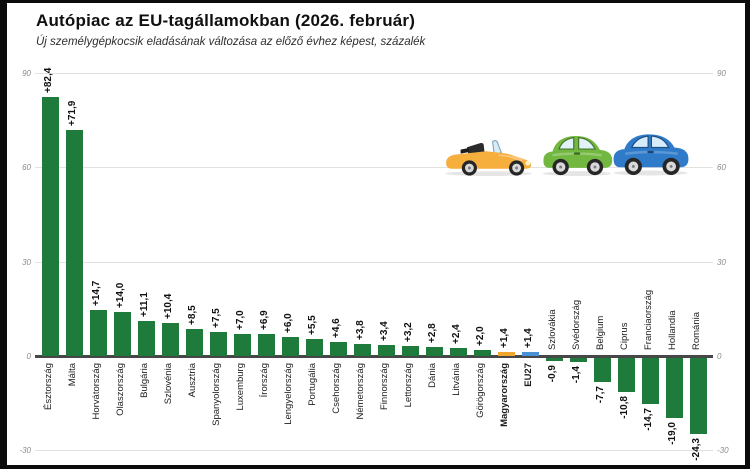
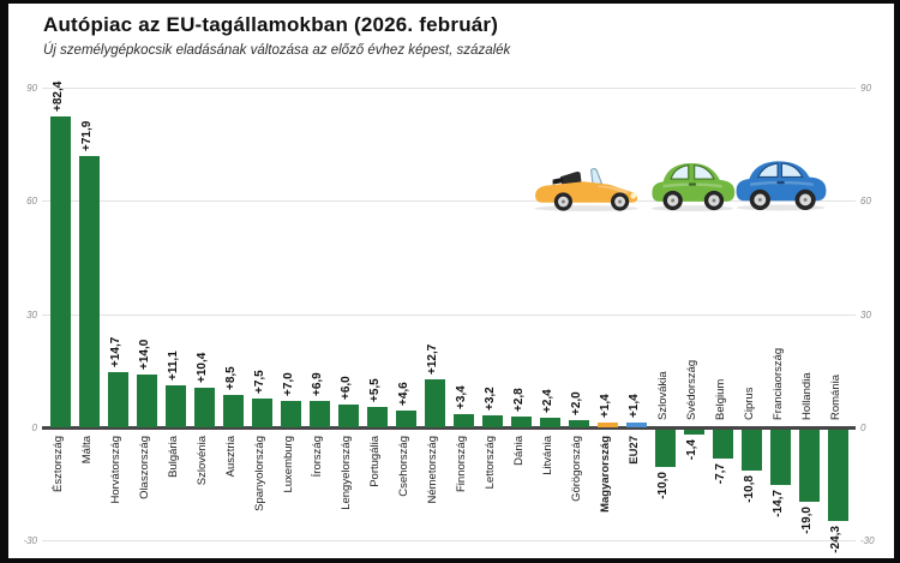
Németország: +3,8 -> +12,7
Szlovákia: -0,9 -> -10,0
